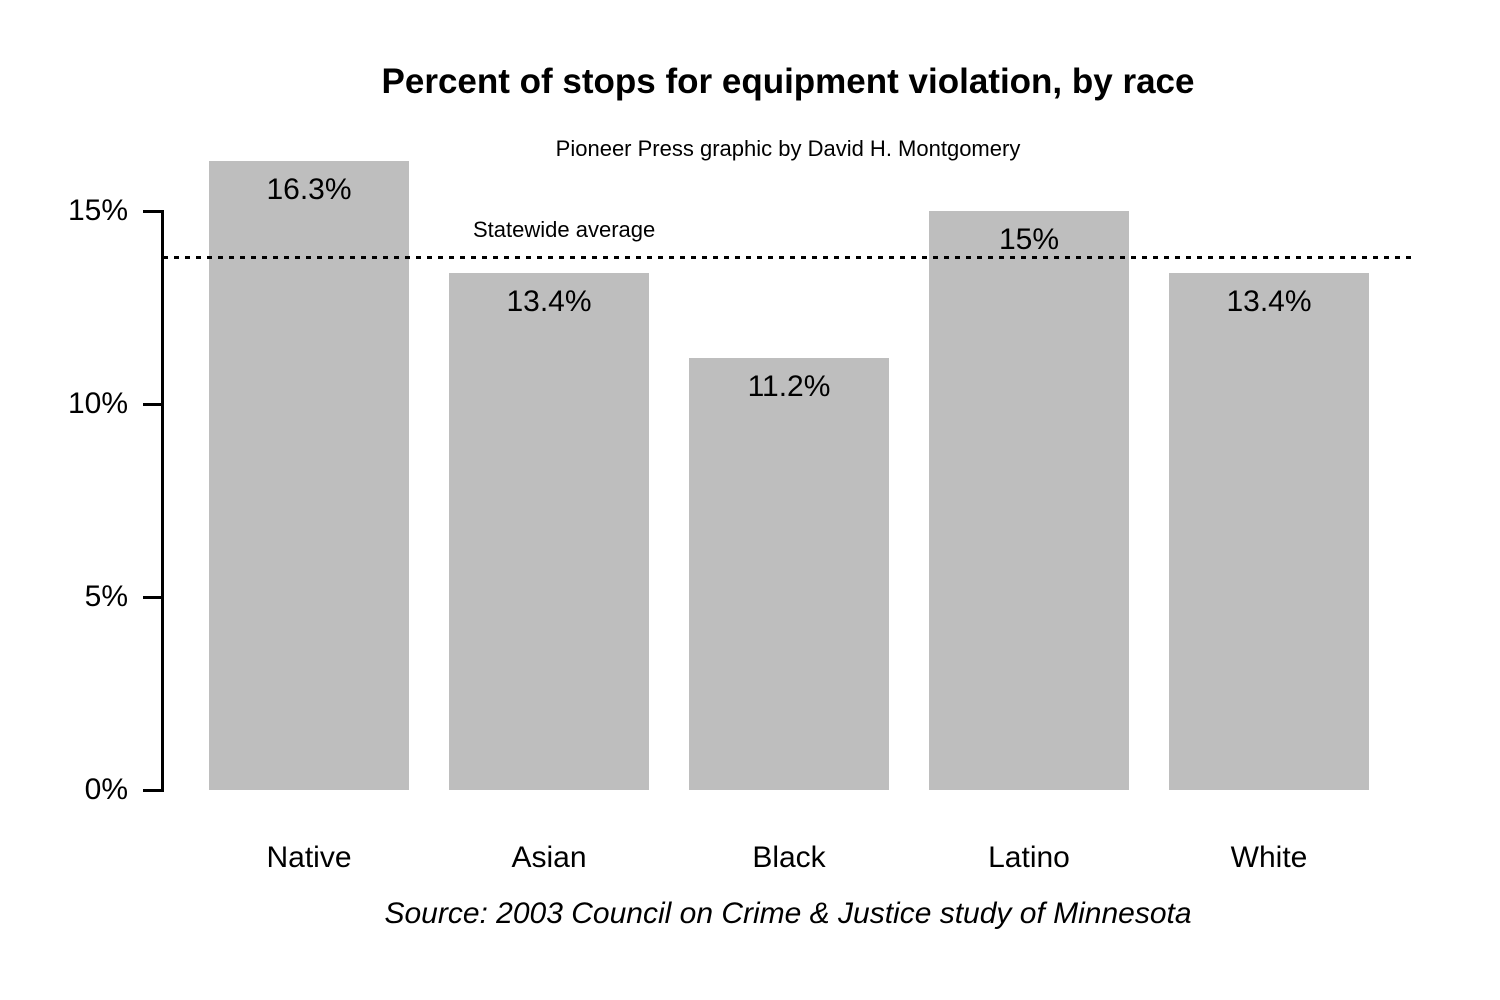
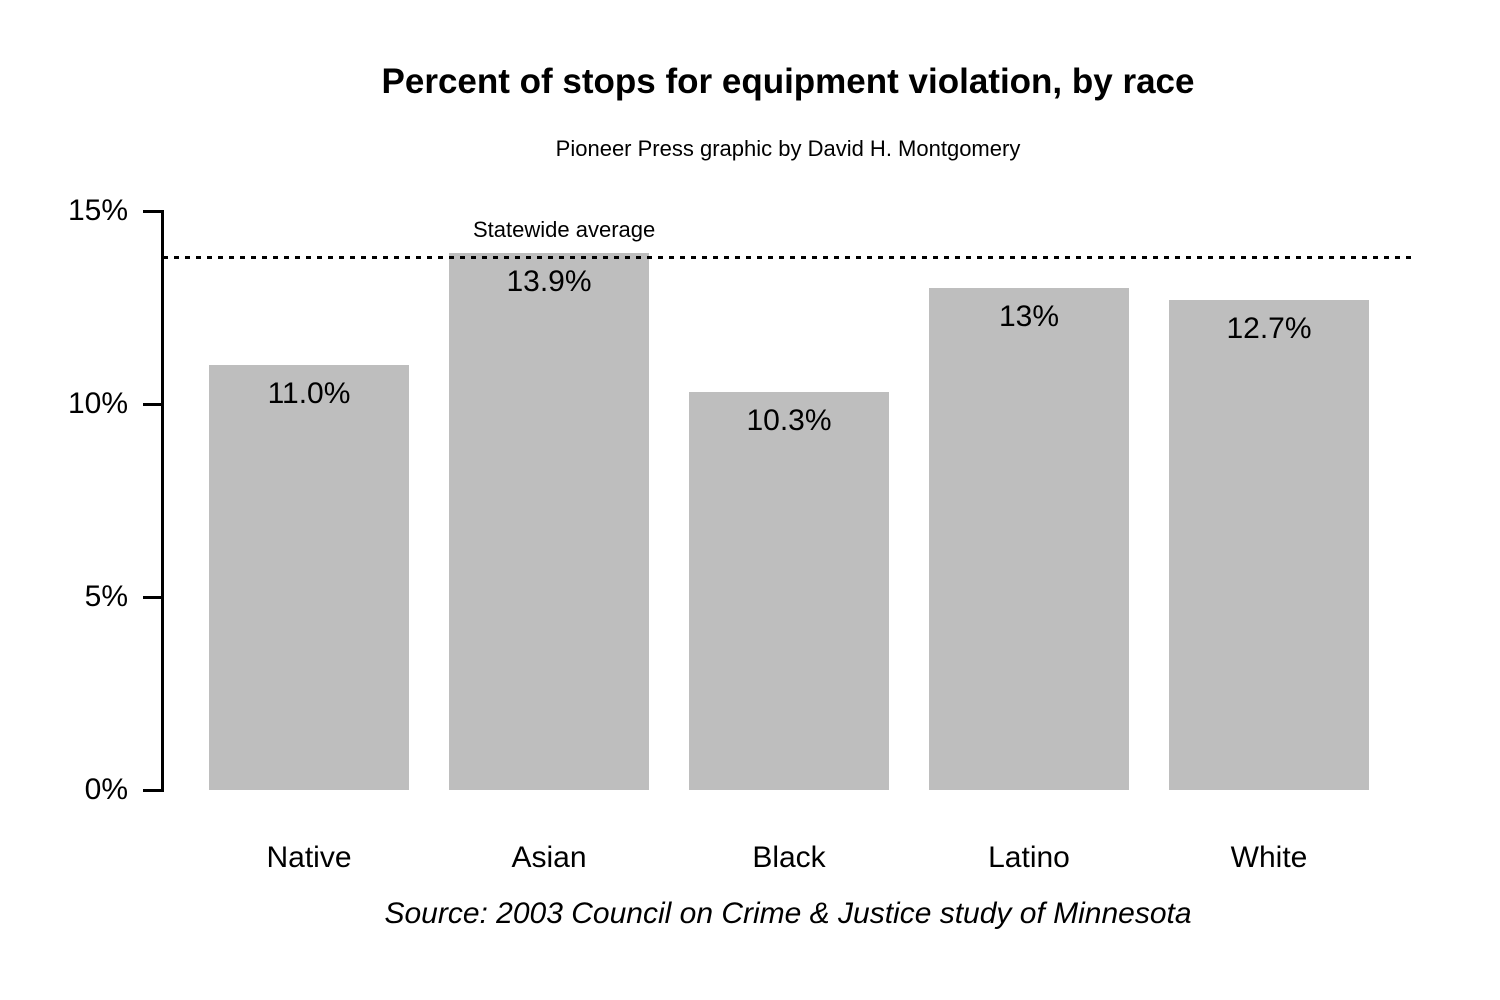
Native: 16.3% -> 11.0%
Asian: 13.4% -> 13.9%
Black: 11.2% -> 10.3%
Latino: 15% -> 13%
White: 13.4% -> 12.7%
